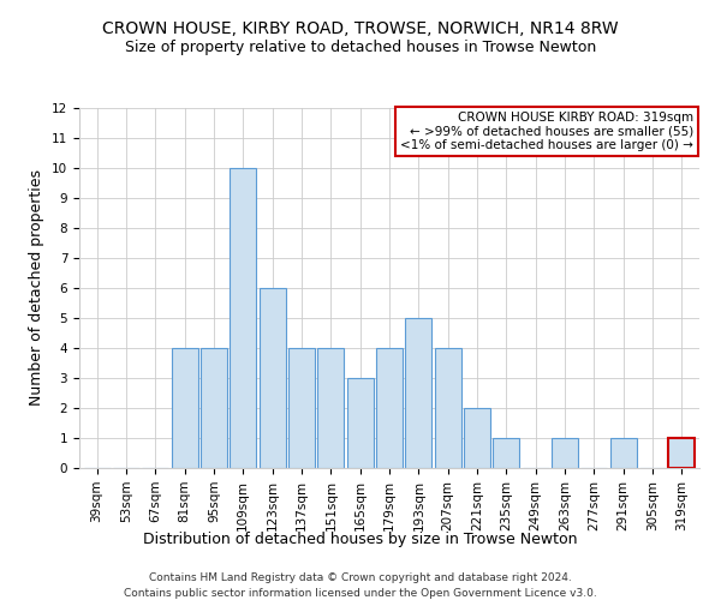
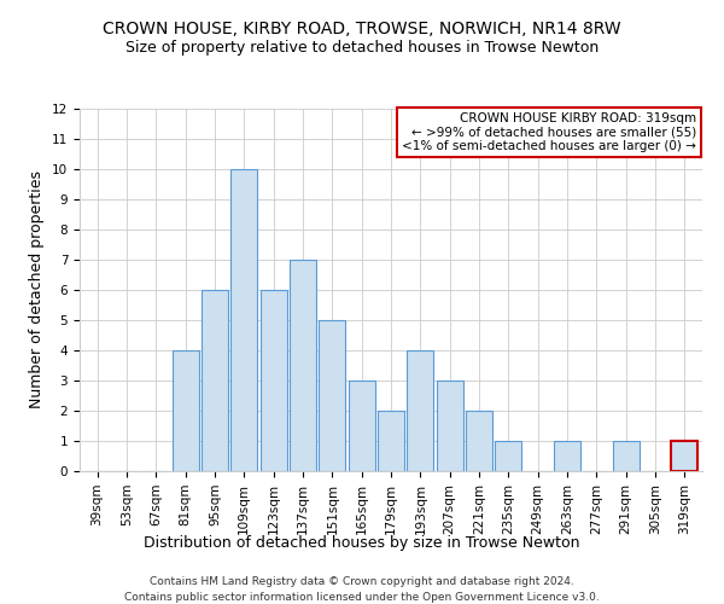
95sqm: 4 -> 6
137sqm: 4 -> 7
151sqm: 4 -> 5
179sqm: 4 -> 2
193sqm: 5 -> 4
207sqm: 4 -> 3
